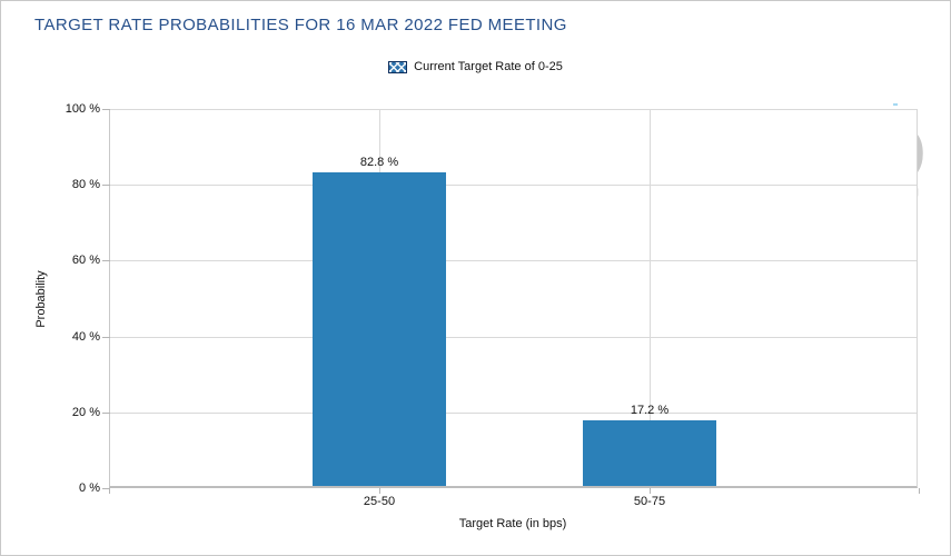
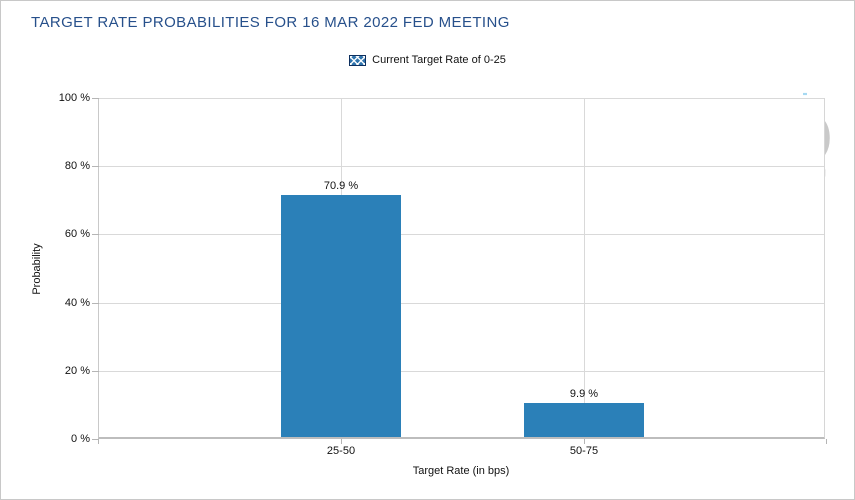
25-50: 82.8 -> 70.9
50-75: 17.2 -> 9.9
